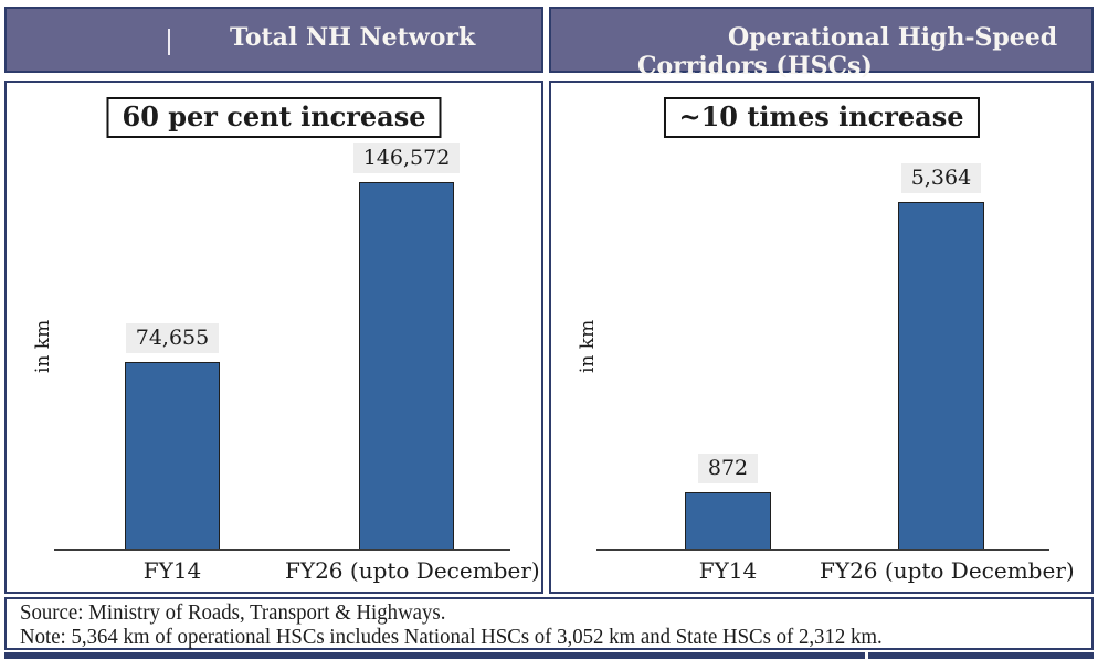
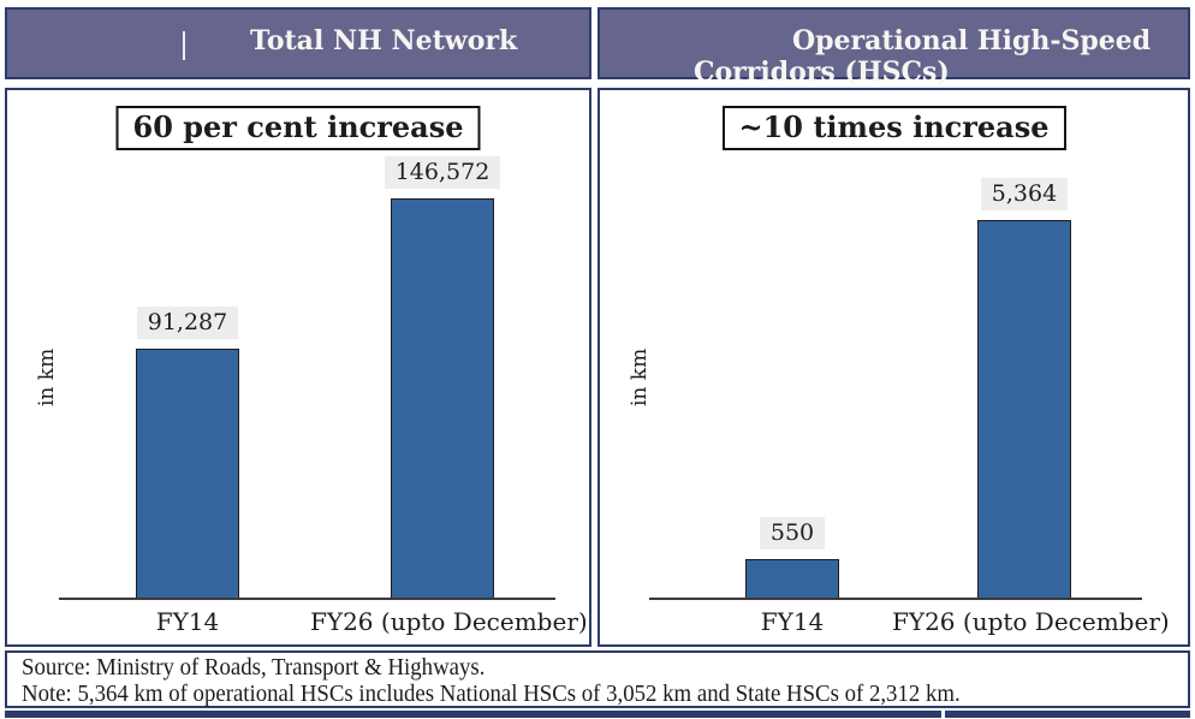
Total NH Network/FY14: 74,655 -> 91,287
Operational High-Speed Corridors (HSCs)/FY14: 872 -> 550
